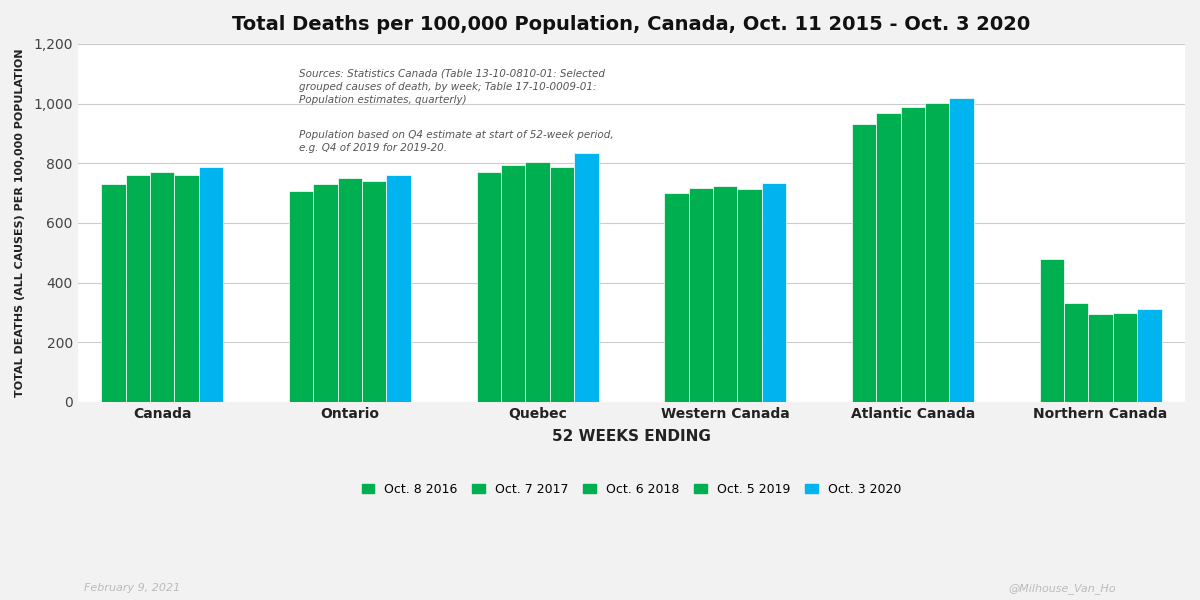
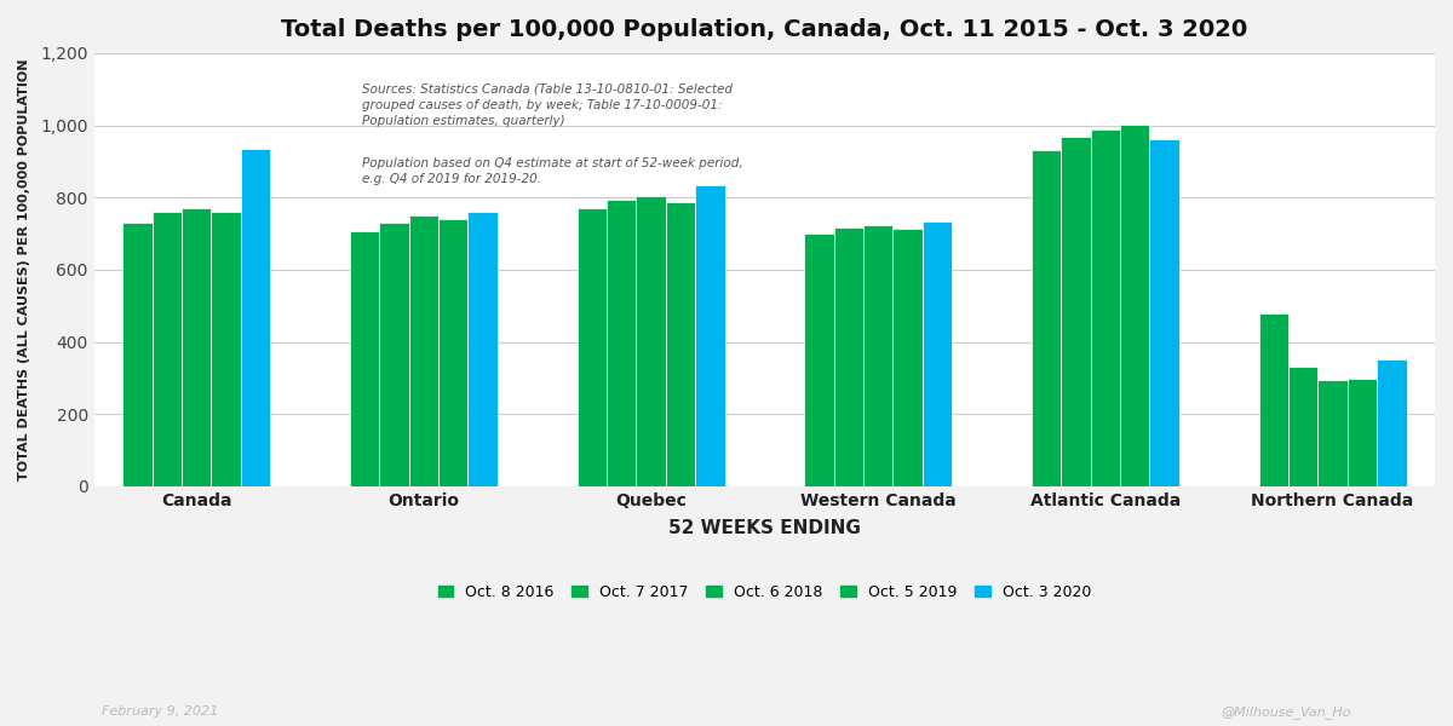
Oct. 3 2020/Canada: 787 -> 935
Oct. 3 2020/Atlantic Canada: 1,018 -> 960
Oct. 3 2020/Northern Canada: 310 -> 350
